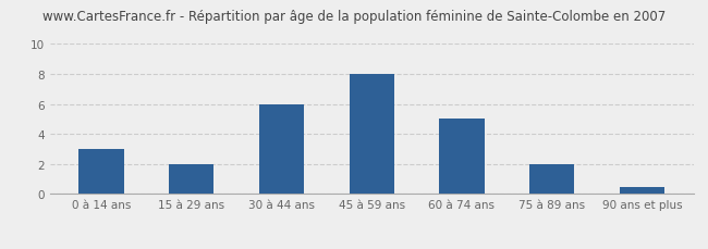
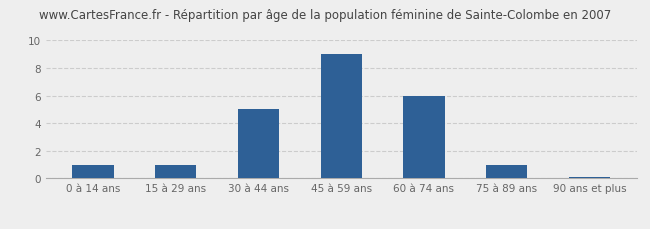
0 à 14 ans: 3.0 -> 1.0
15 à 29 ans: 2.0 -> 1.0
30 à 44 ans: 6.0 -> 5.0
45 à 59 ans: 8.0 -> 9.0
60 à 74 ans: 5.0 -> 6.0
75 à 89 ans: 2.0 -> 1.0
90 ans et plus: 0.5 -> 0.1
